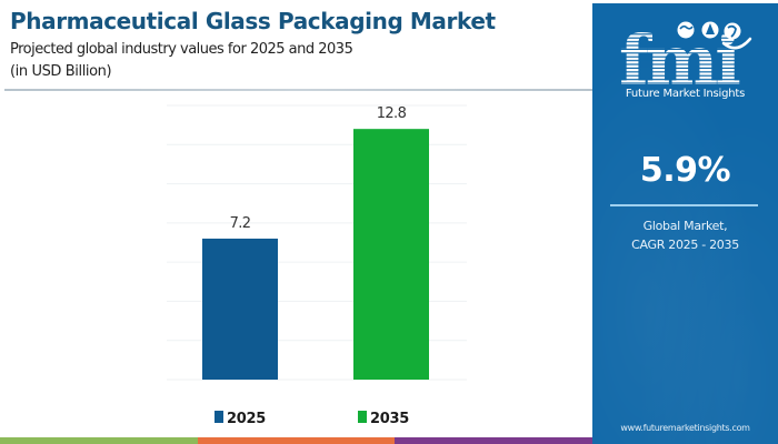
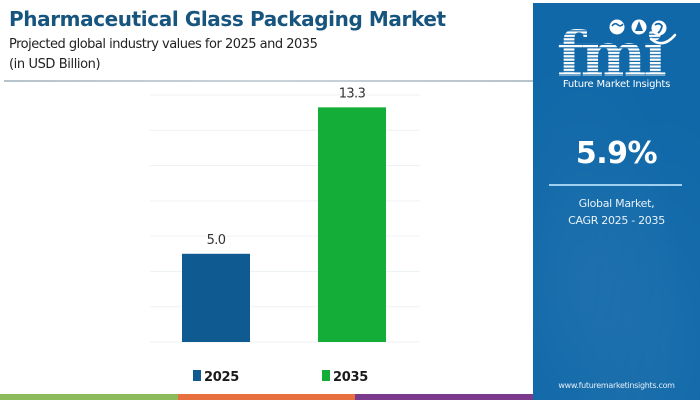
2025: 7.2 -> 5.0
2035: 12.8 -> 13.3
